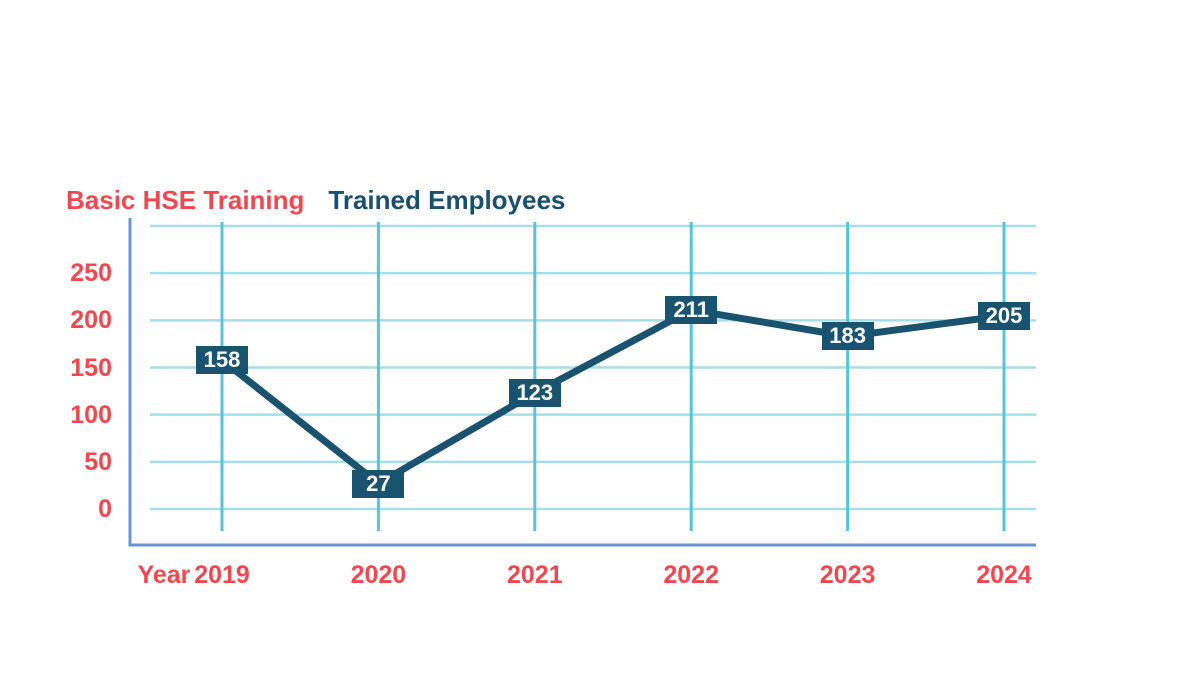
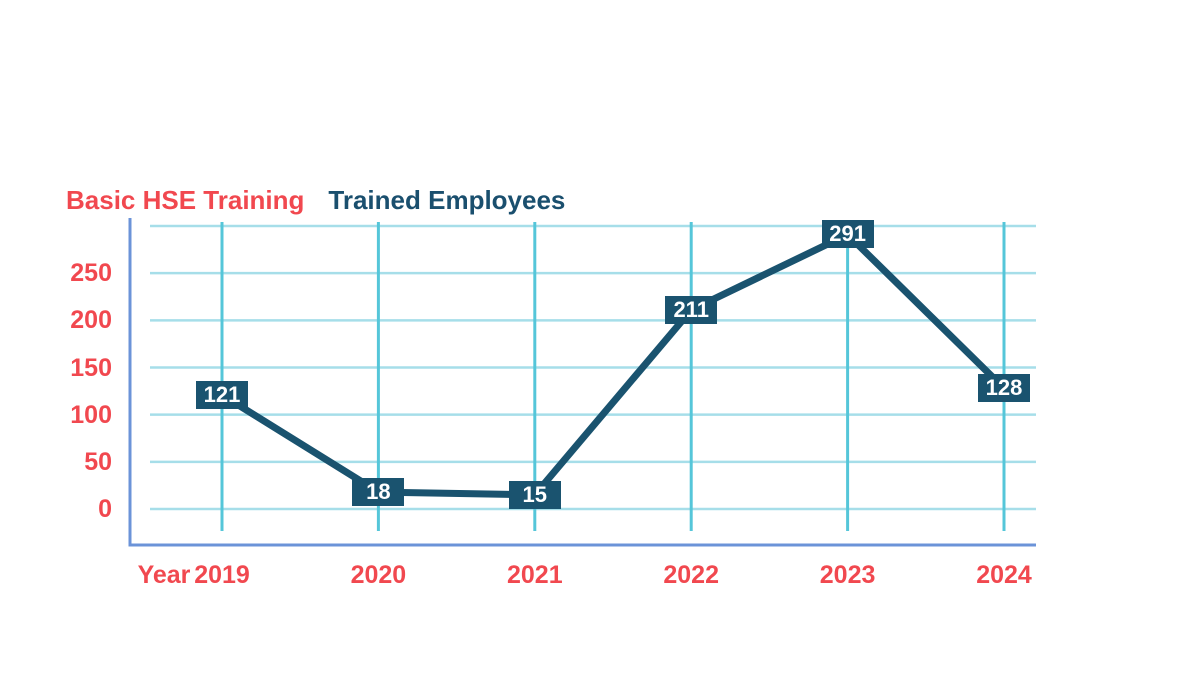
2019: 158 -> 121
2020: 27 -> 18
2021: 123 -> 15
2023: 183 -> 291
2024: 205 -> 128
